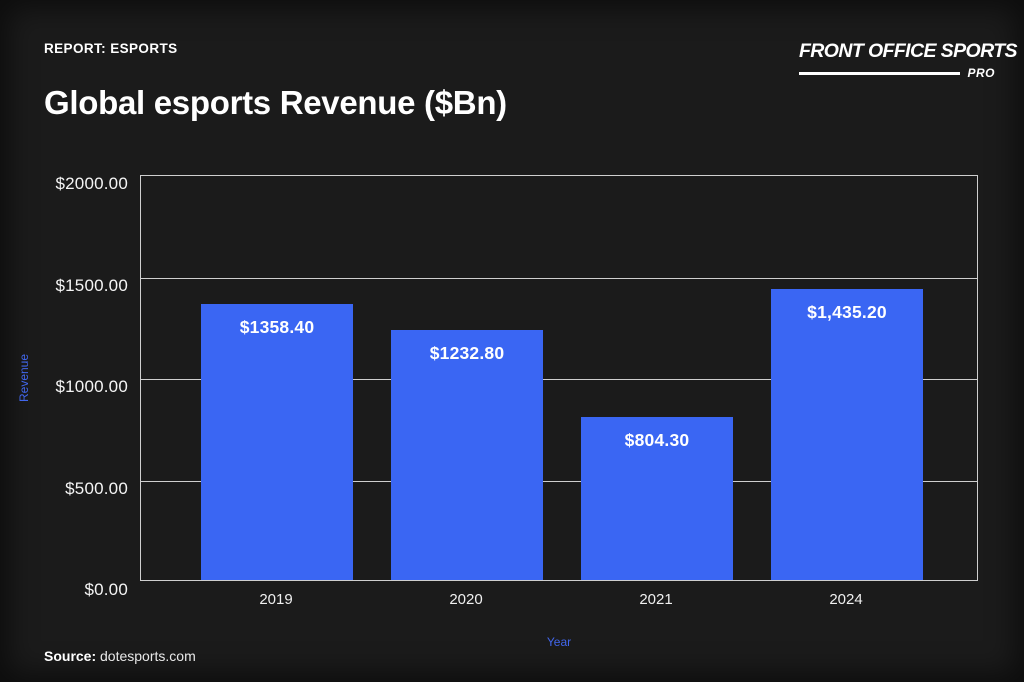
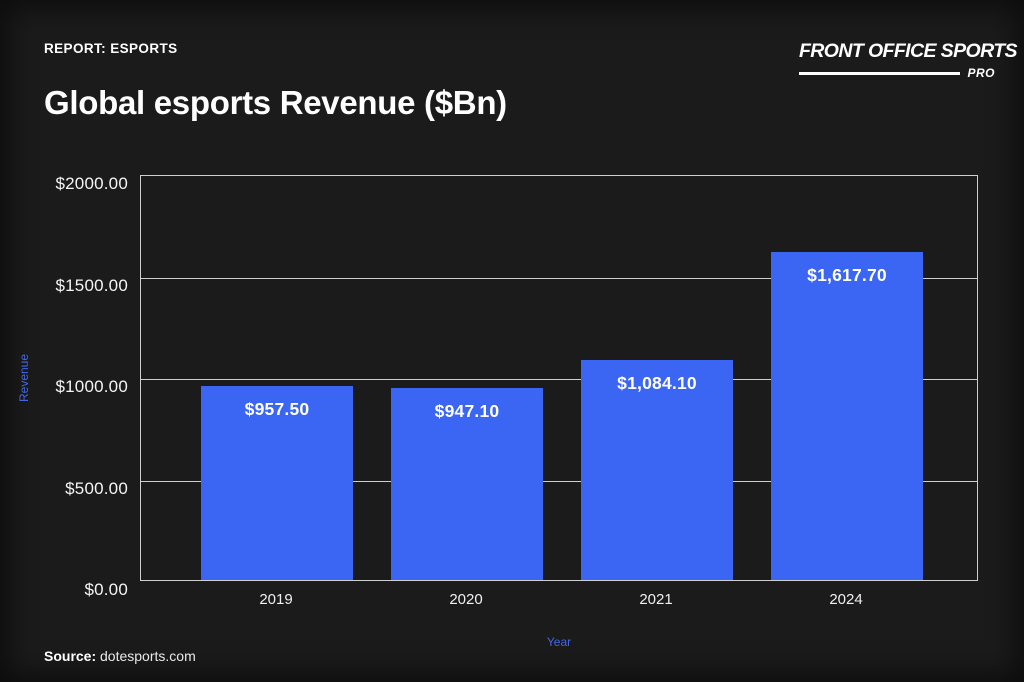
2019: $1358.40 -> $957.50
2020: $1232.80 -> $947.10
2021: $804.30 -> $1,084.10
2024: $1,435.20 -> $1,617.70
